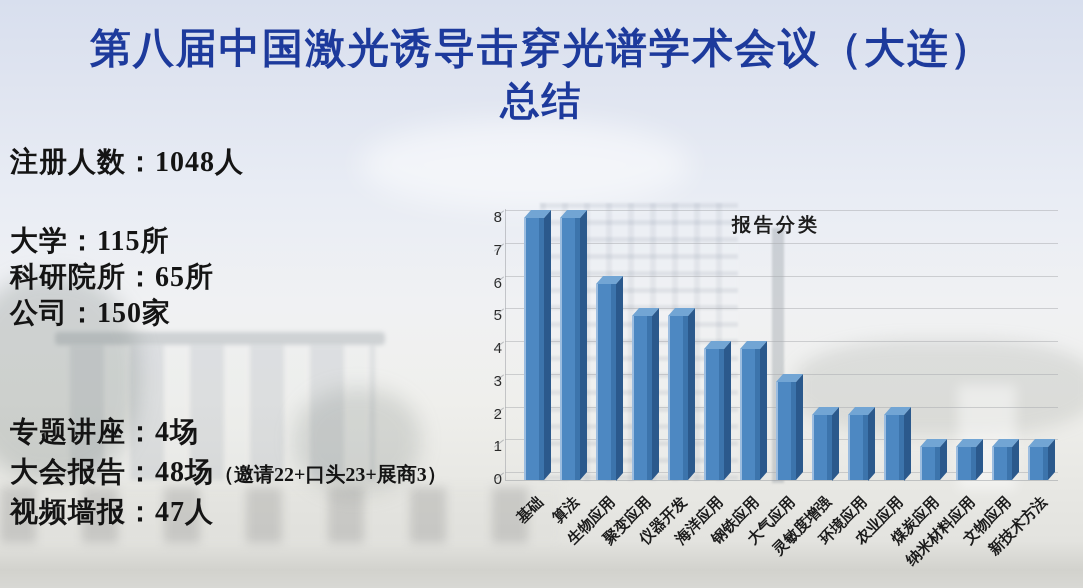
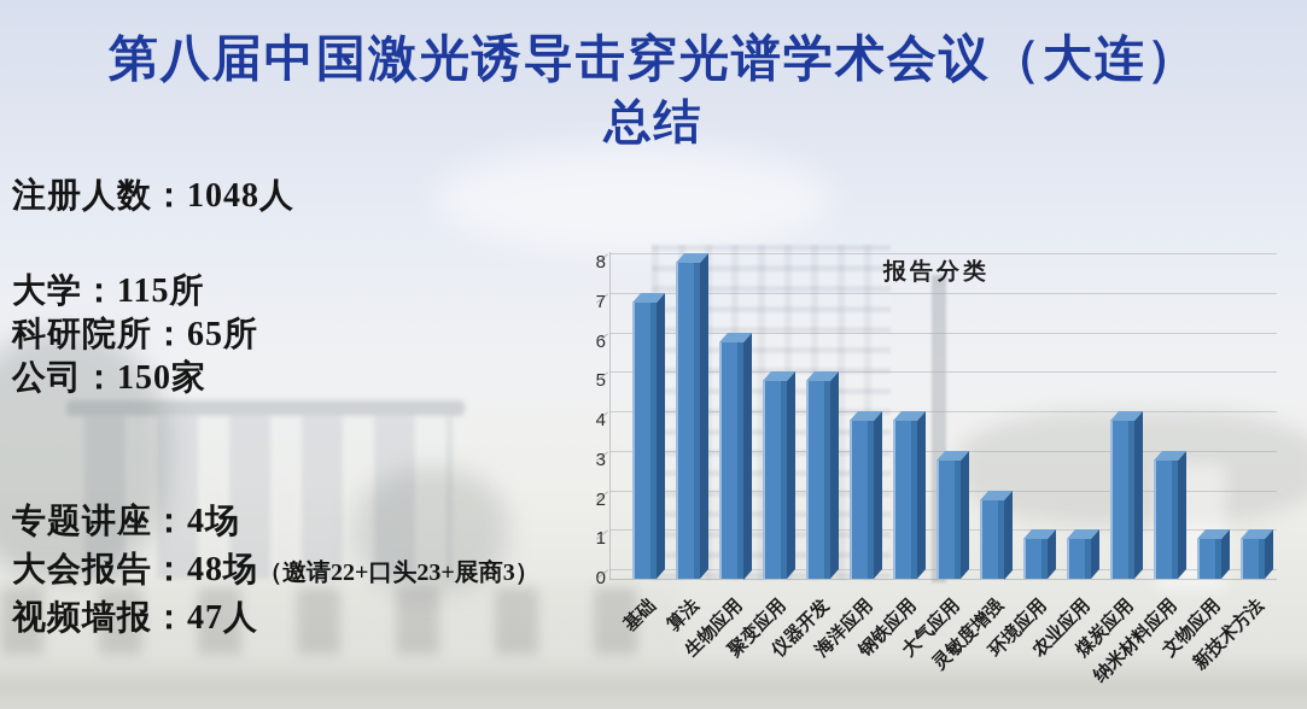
基础: 8 -> 7
环境应用: 2 -> 1
农业应用: 2 -> 1
煤炭应用: 1 -> 4
纳米材料应用: 1 -> 3
